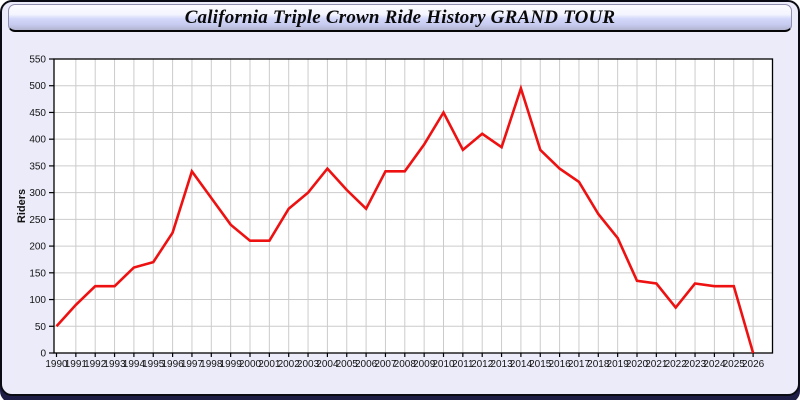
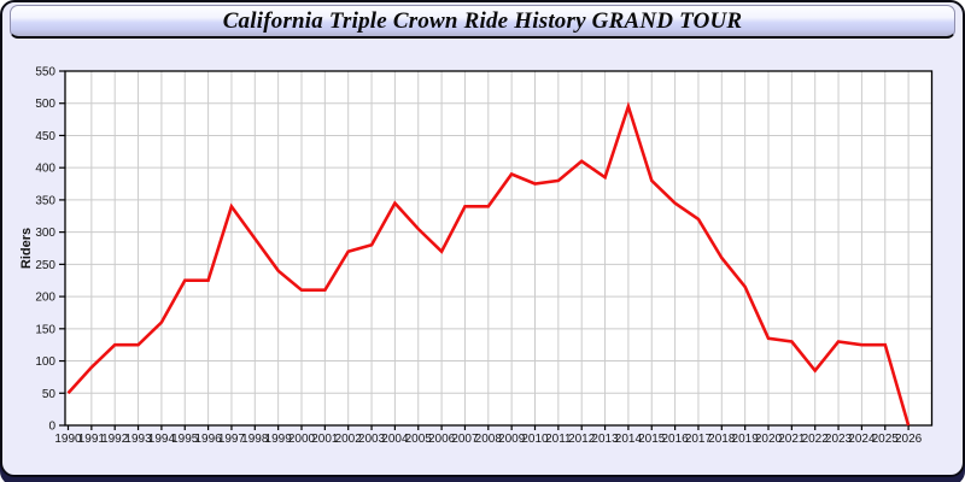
1995: 170 -> 220
2003: 300 -> 280
2010: 450 -> 380
